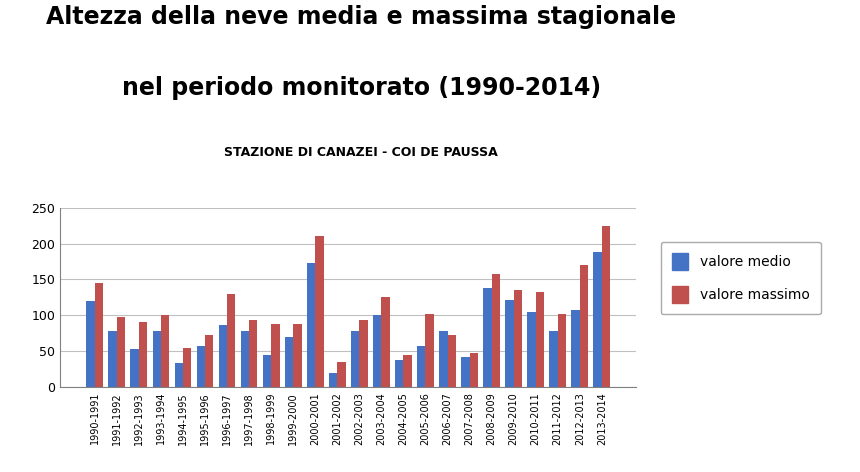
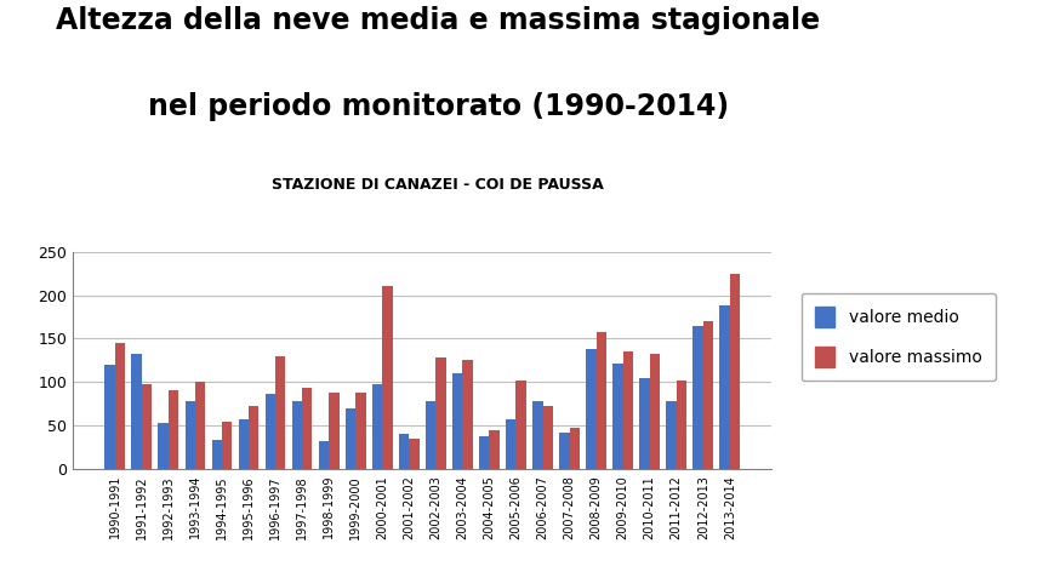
valore medio/1991-1992: 78 -> 132
valore medio/1998-1999: 45 -> 32
valore medio/2000-2001: 173 -> 98
valore medio/2001-2002: 20 -> 40
valore massimo/2002-2003: 93 -> 128
valore medio/2003-2004: 100 -> 110
valore medio/2012-2013: 108 -> 164
